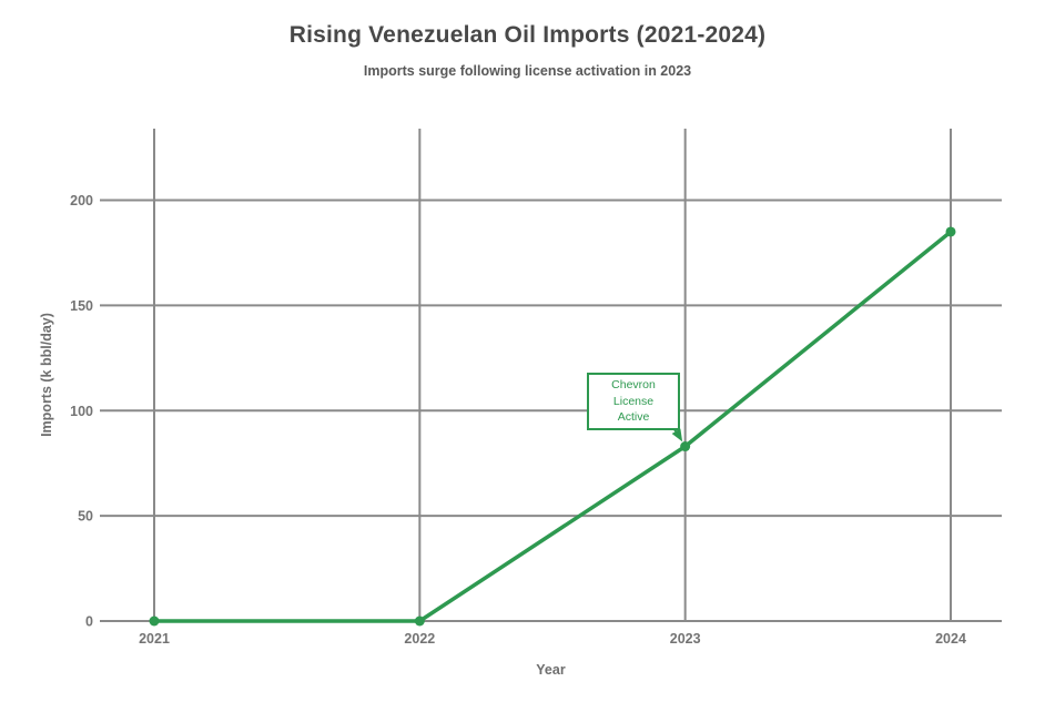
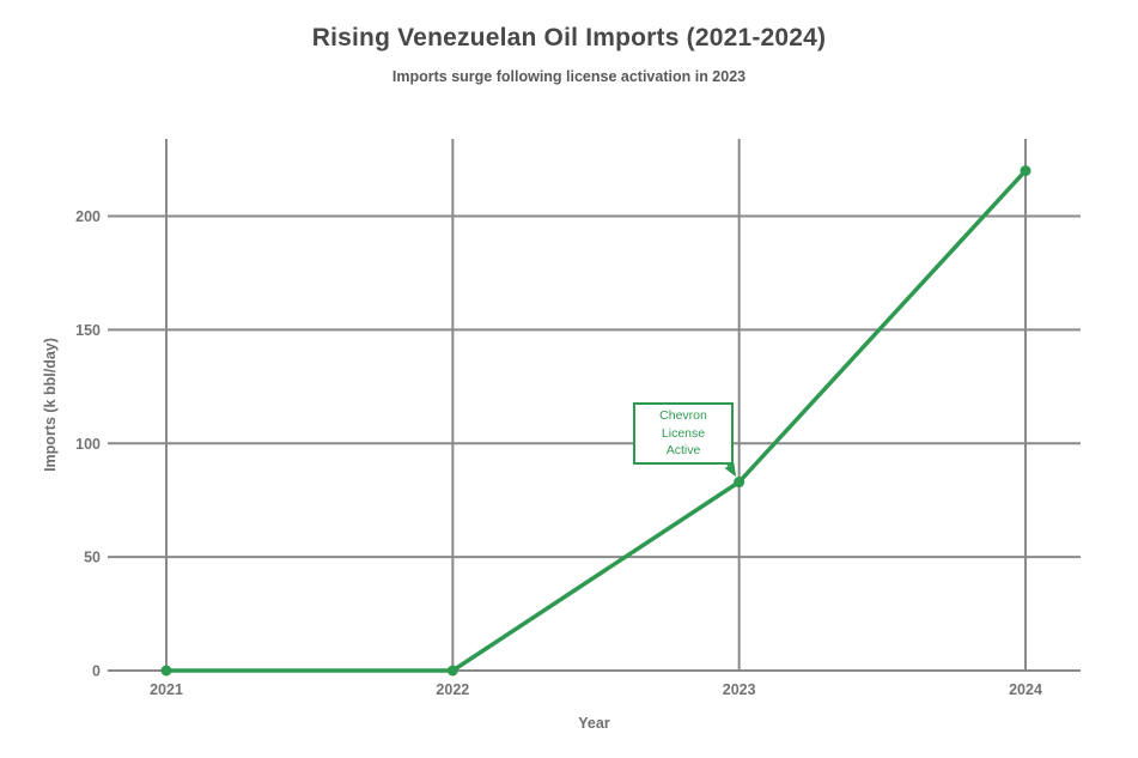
2024: 185 -> 220
